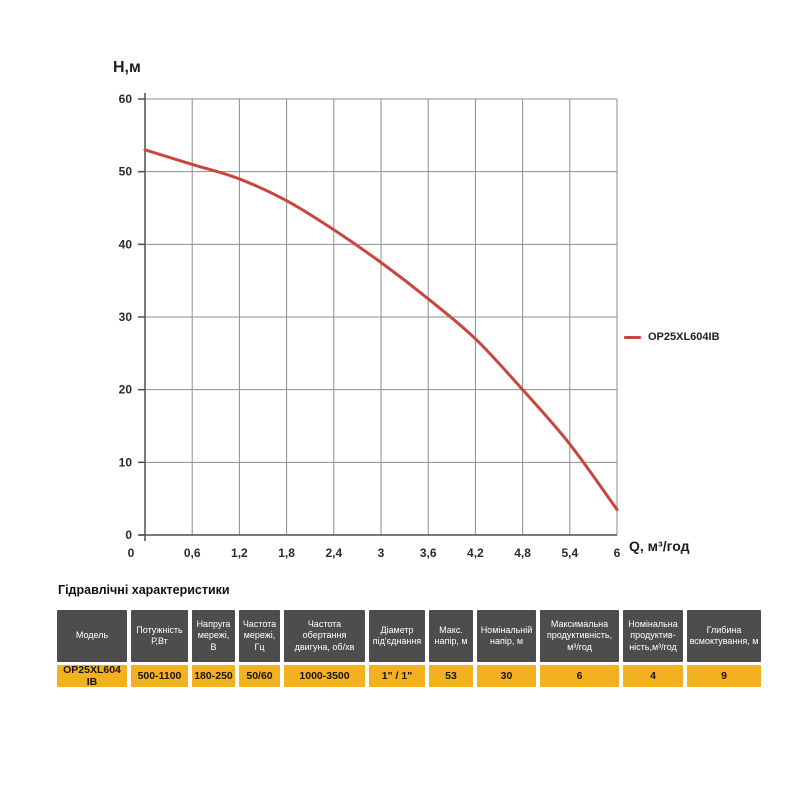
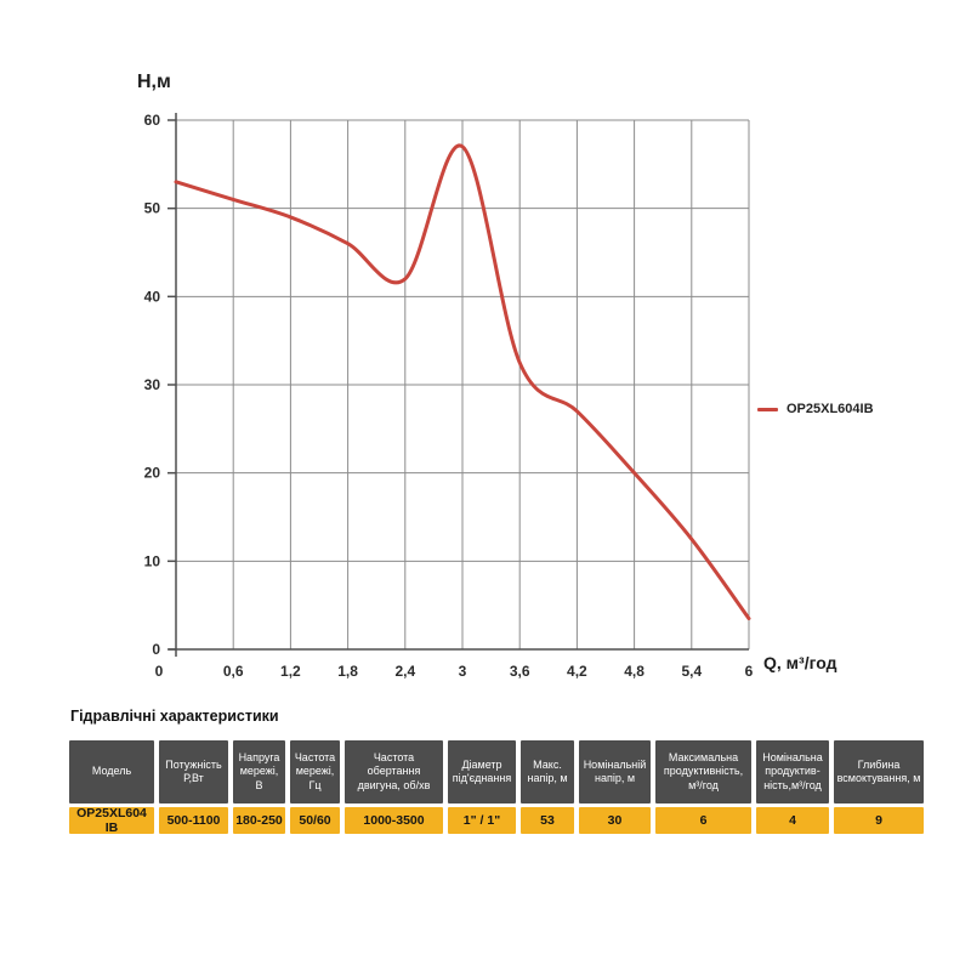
3: 38 -> 57
